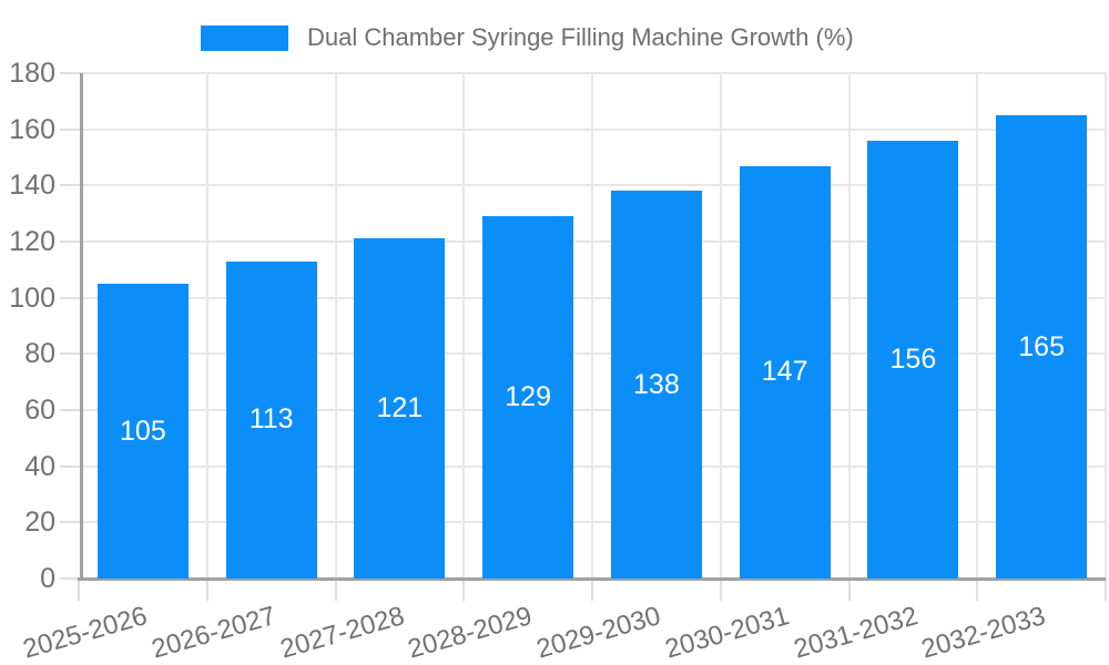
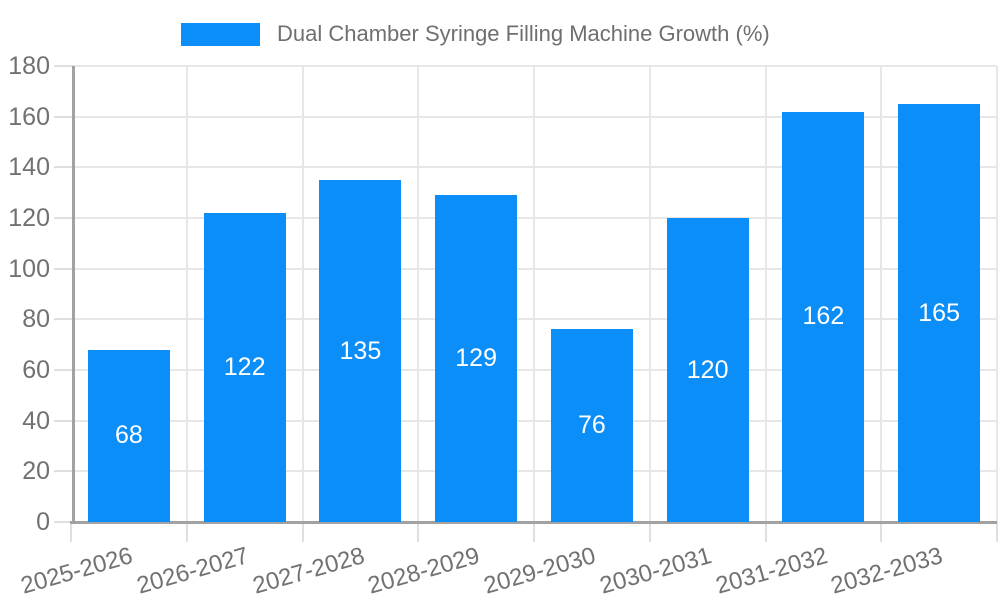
2025-2026: 105 -> 68
2026-2027: 113 -> 122
2027-2028: 121 -> 135
2029-2030: 138 -> 76
2030-2031: 147 -> 120
2031-2032: 156 -> 162
